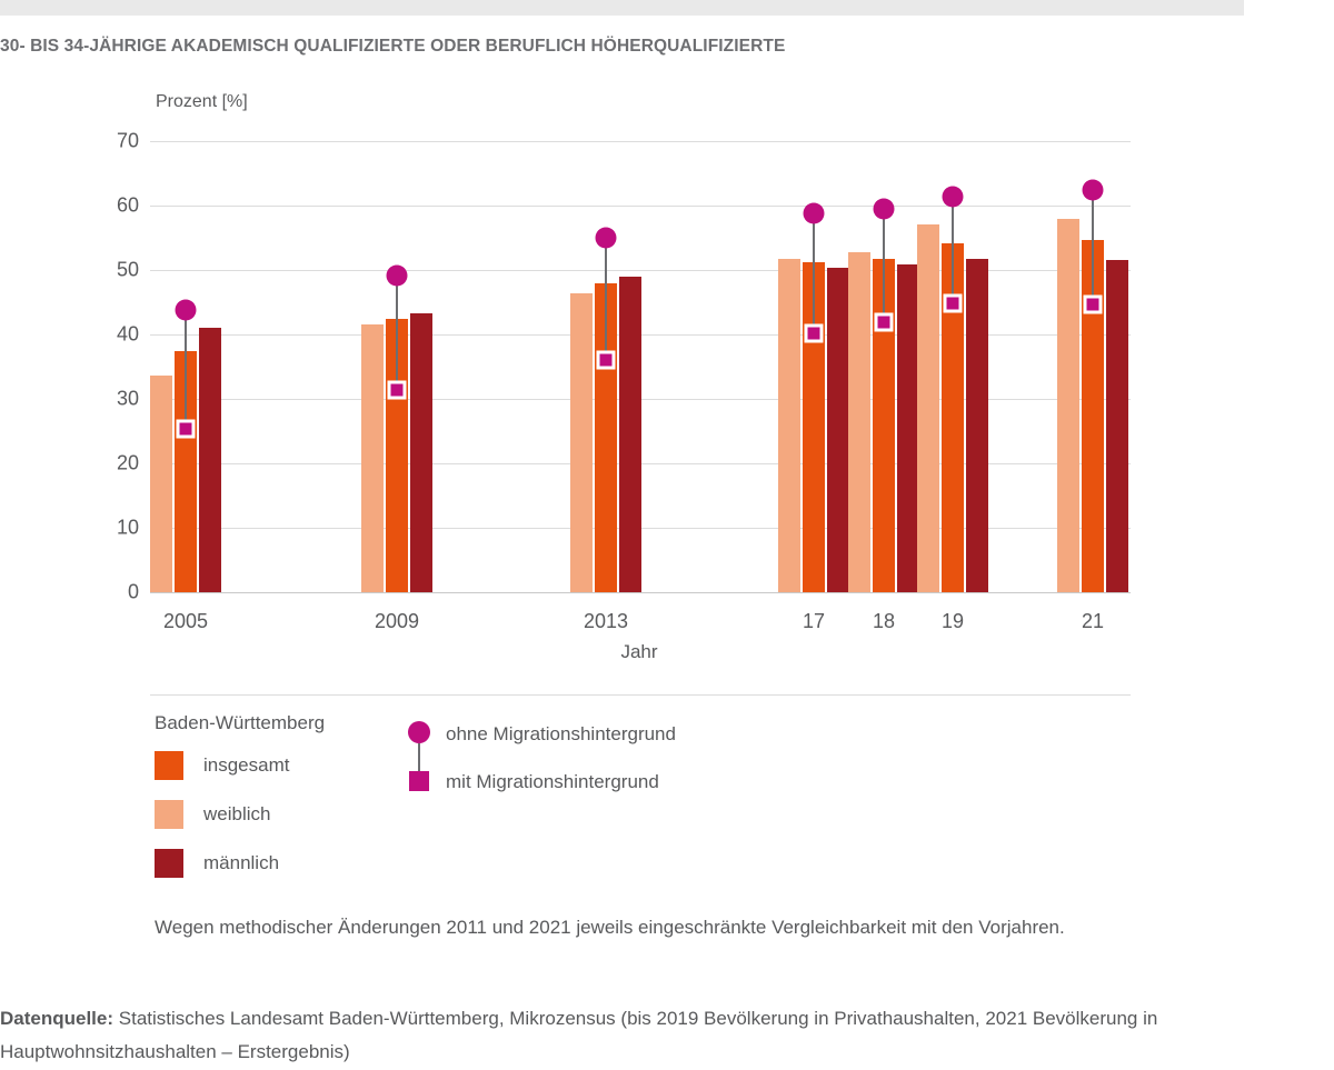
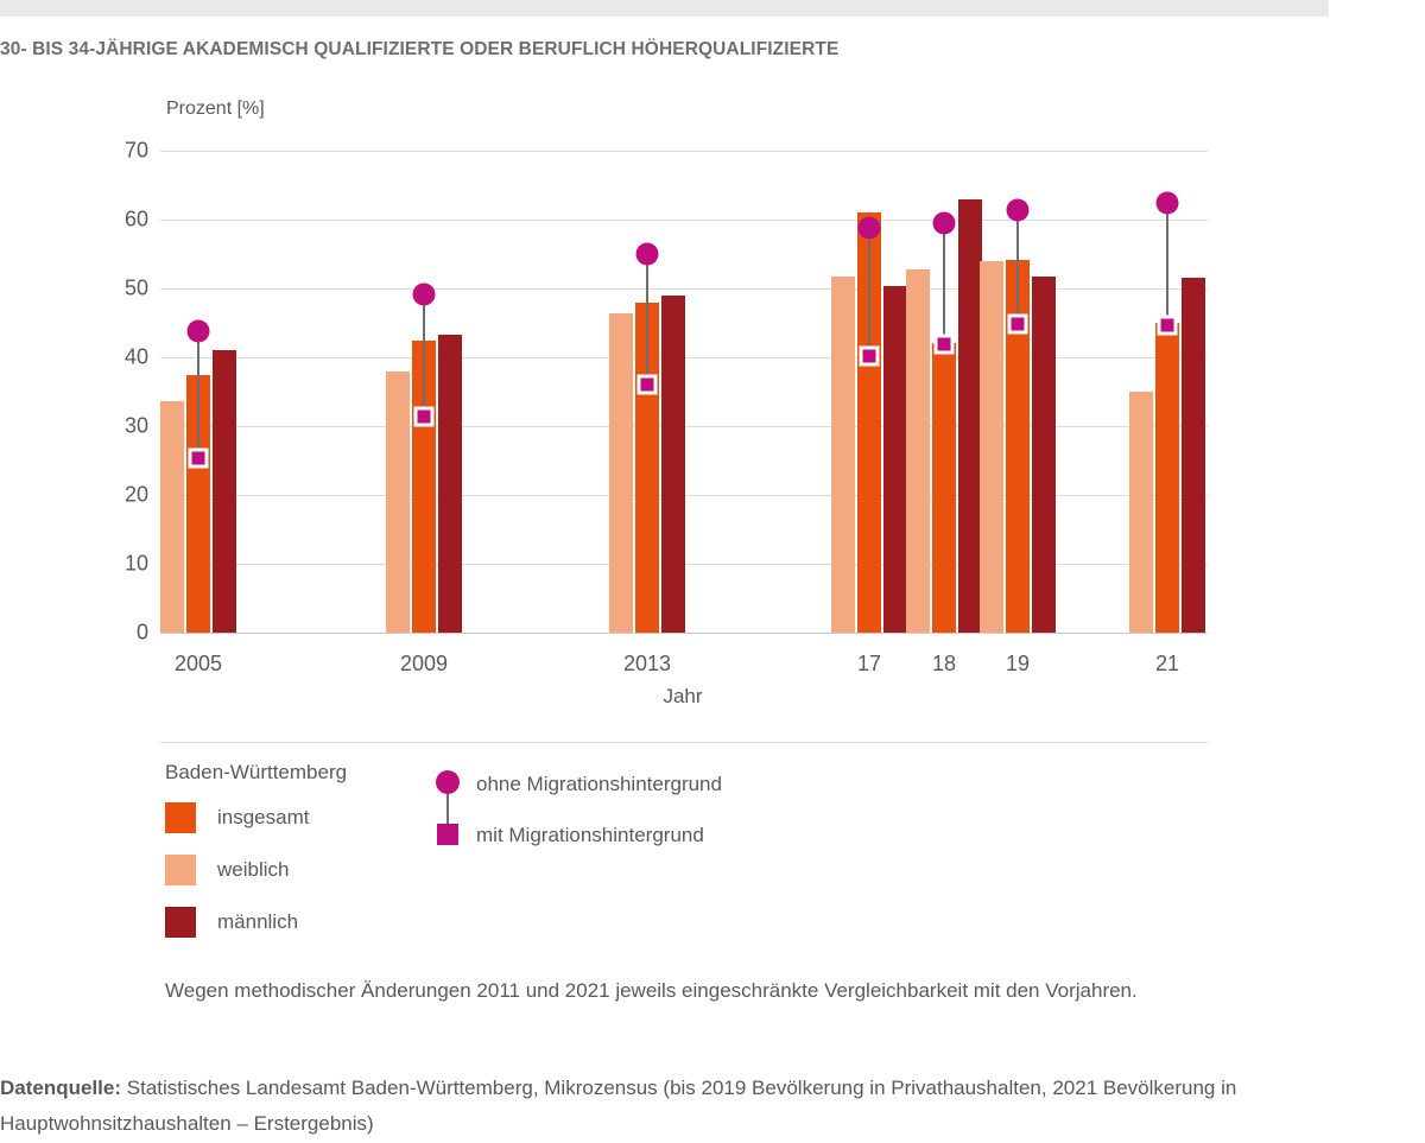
weiblich/2009: 42 -> 38
insgesamt/17: 51 -> 61
insgesamt/18: 52 -> 42
männlich/18: 51 -> 63
weiblich/19: 57 -> 54
weiblich/21: 58 -> 35
insgesamt/21: 55 -> 45
